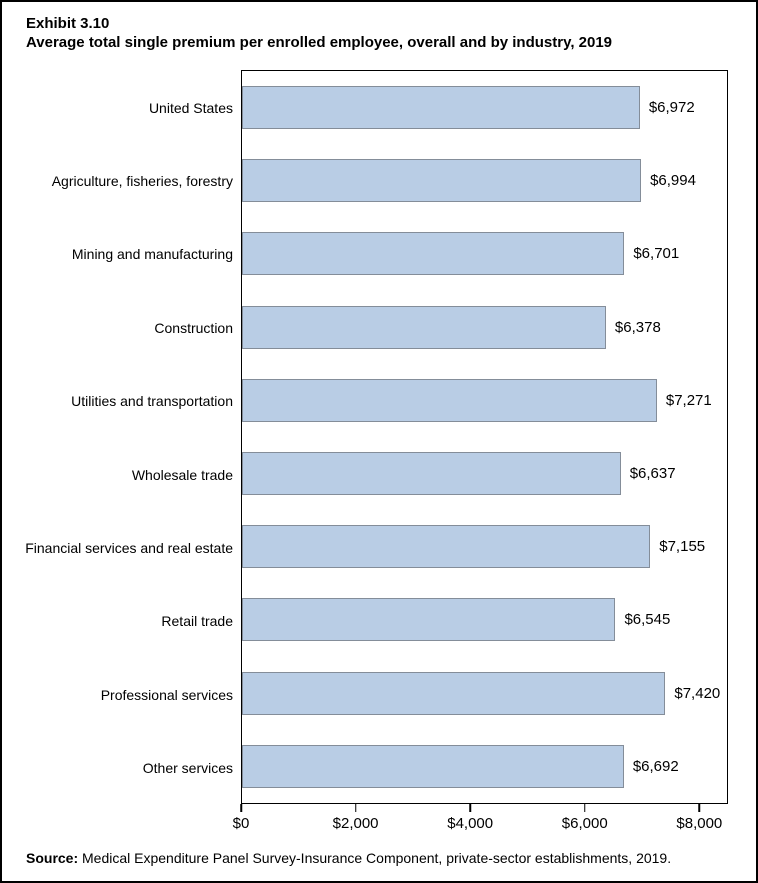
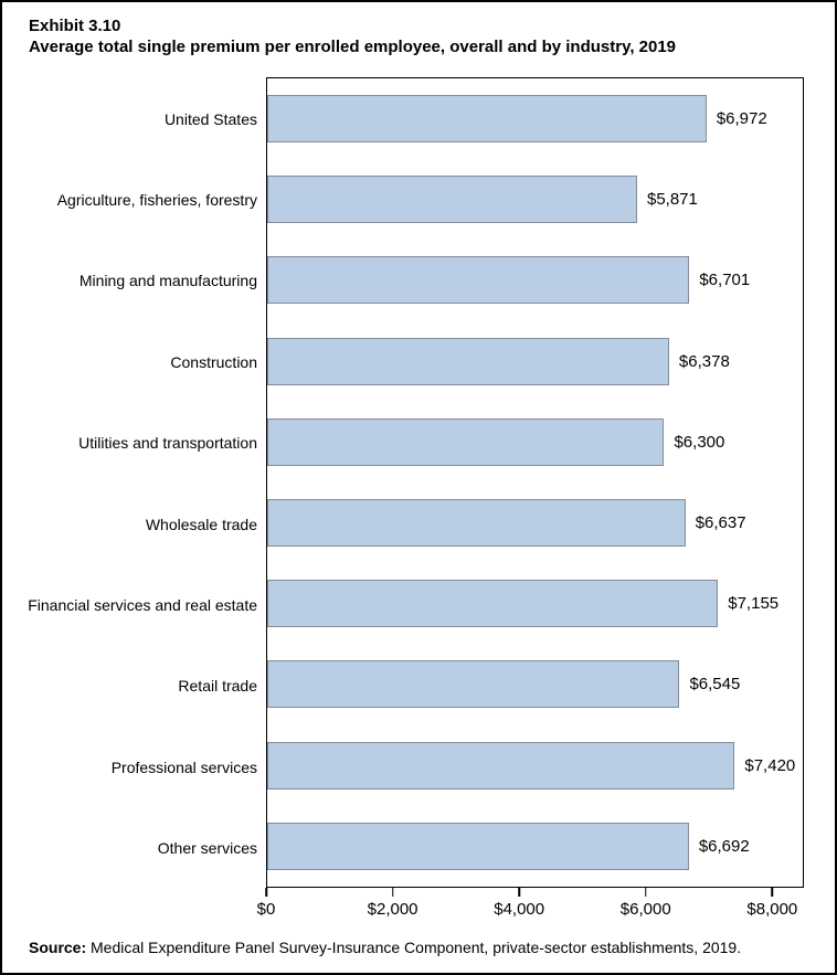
Agriculture, fisheries, forestry: $6,994 -> $5,871
Utilities and transportation: $7,271 -> $6,300
